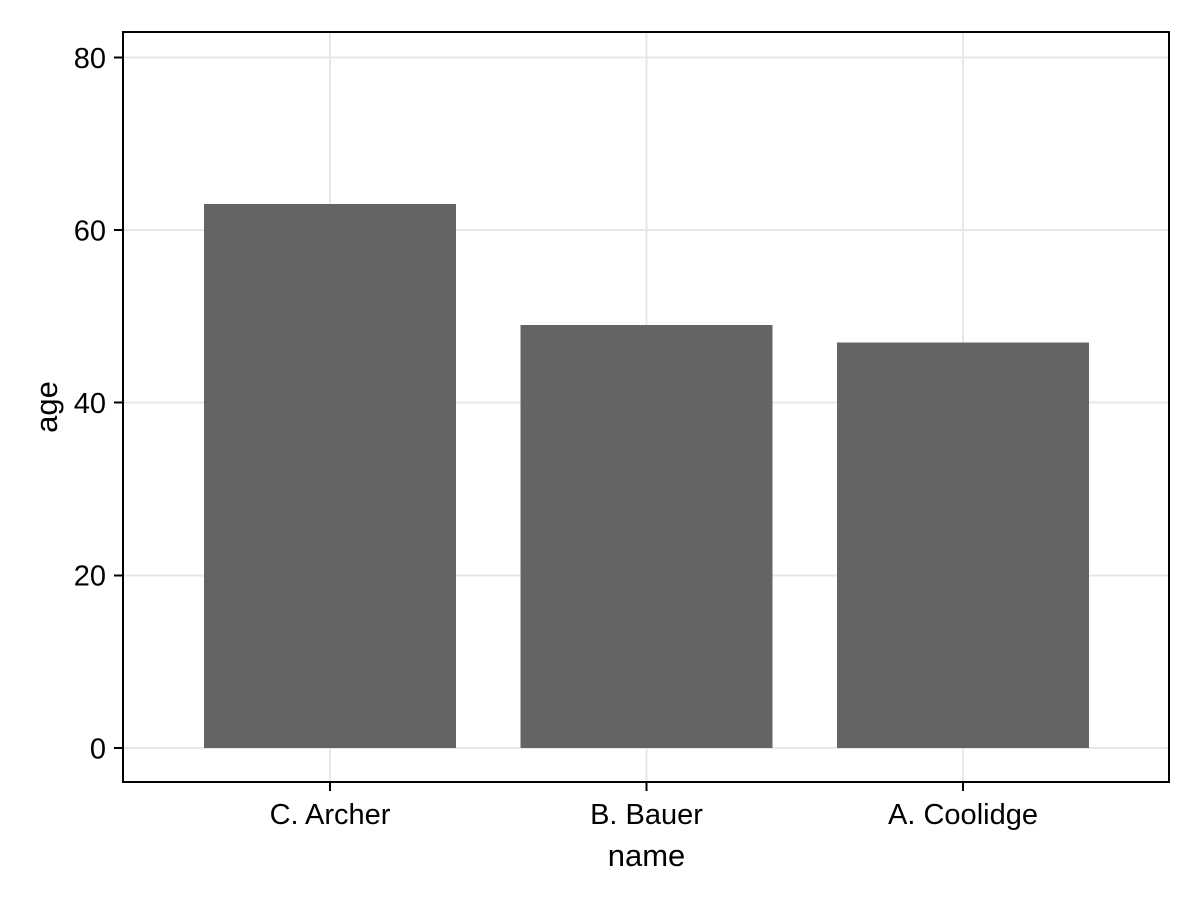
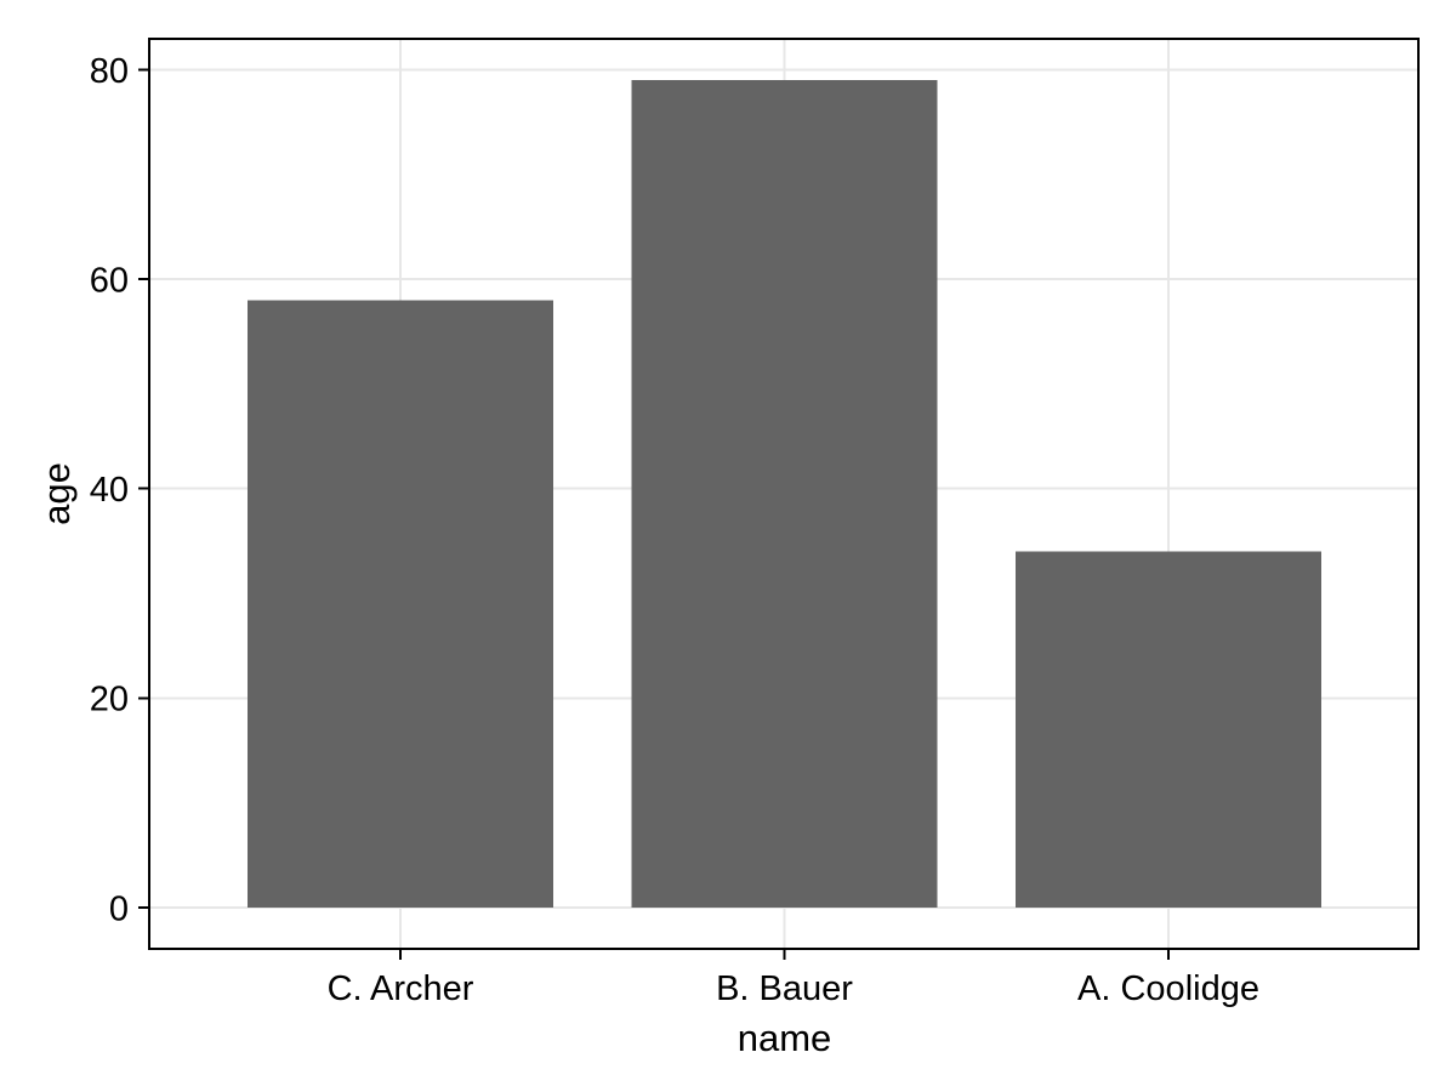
C. Archer: 63 -> 58
B. Bauer: 49 -> 79
A. Coolidge: 47 -> 34
